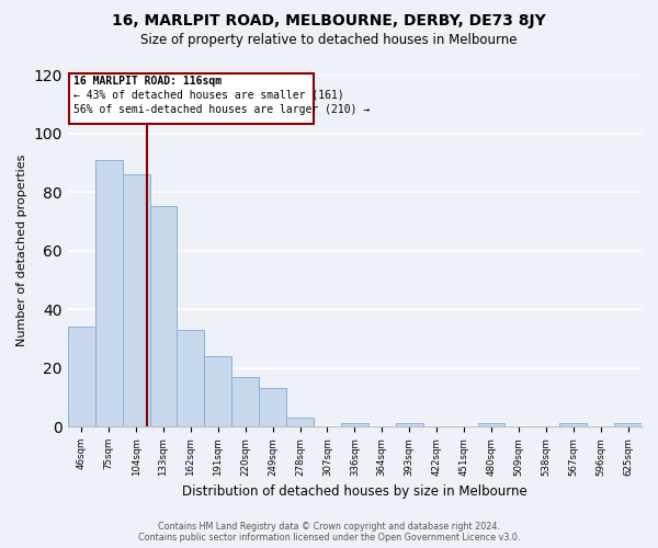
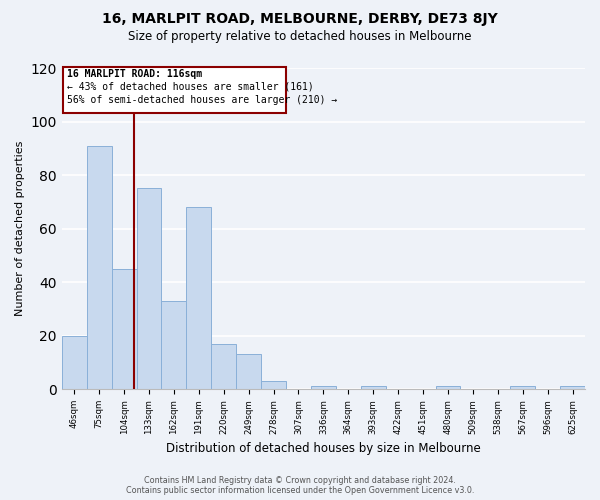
46sqm: 34 -> 20
104sqm: 86 -> 45
191sqm: 24 -> 68
